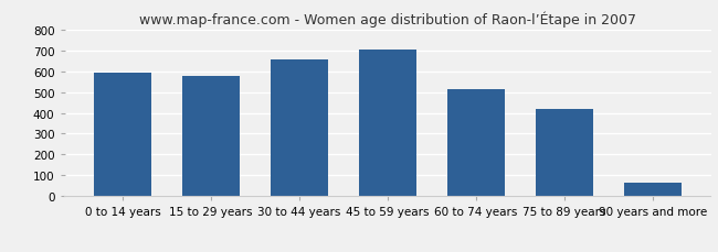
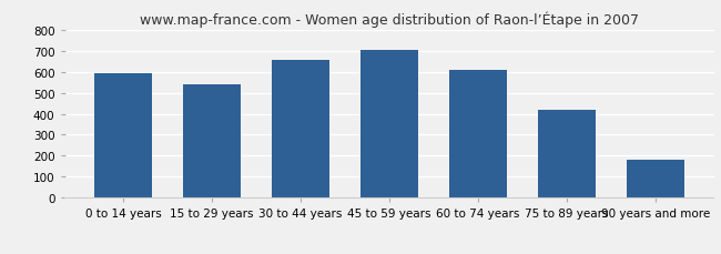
15 to 29 years: 580 -> 540
60 to 74 years: 510 -> 610
90 years and more: 60 -> 180
